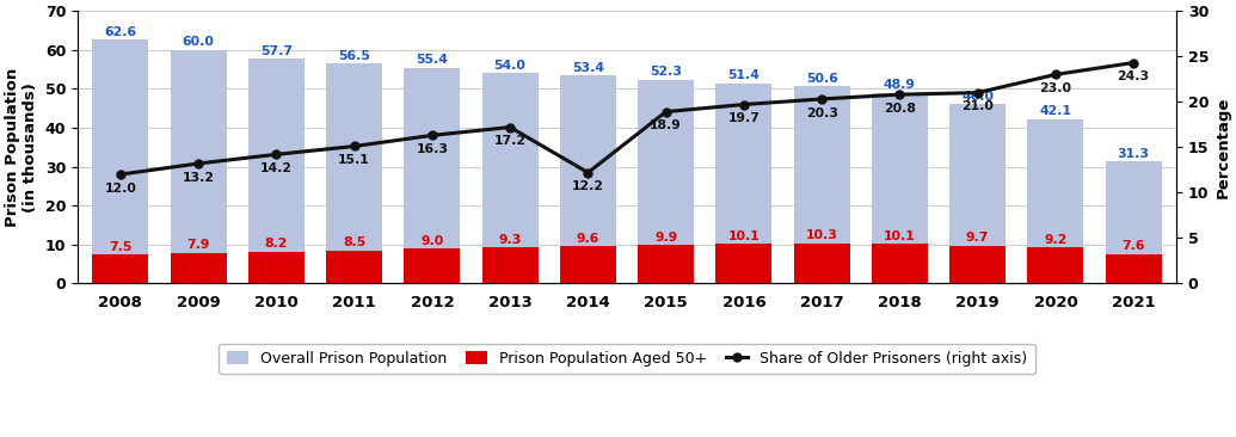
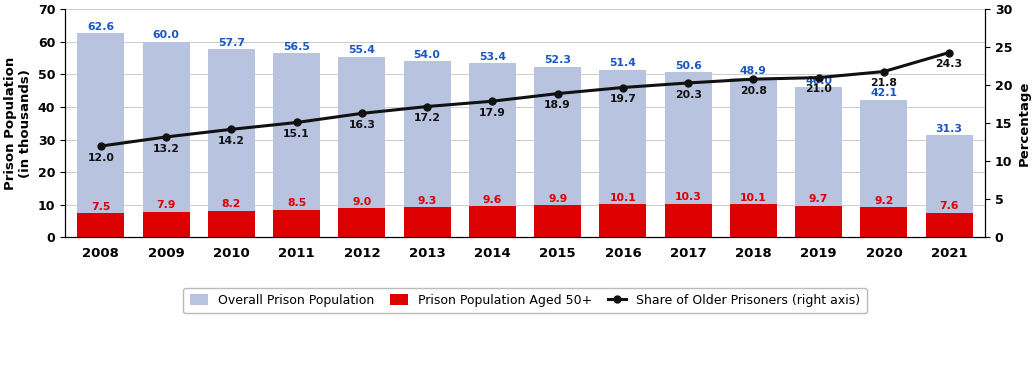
Share of Older Prisoners (right axis)/2014: 12.2 -> 17.9
Share of Older Prisoners (right axis)/2020: 23.0 -> 21.8
